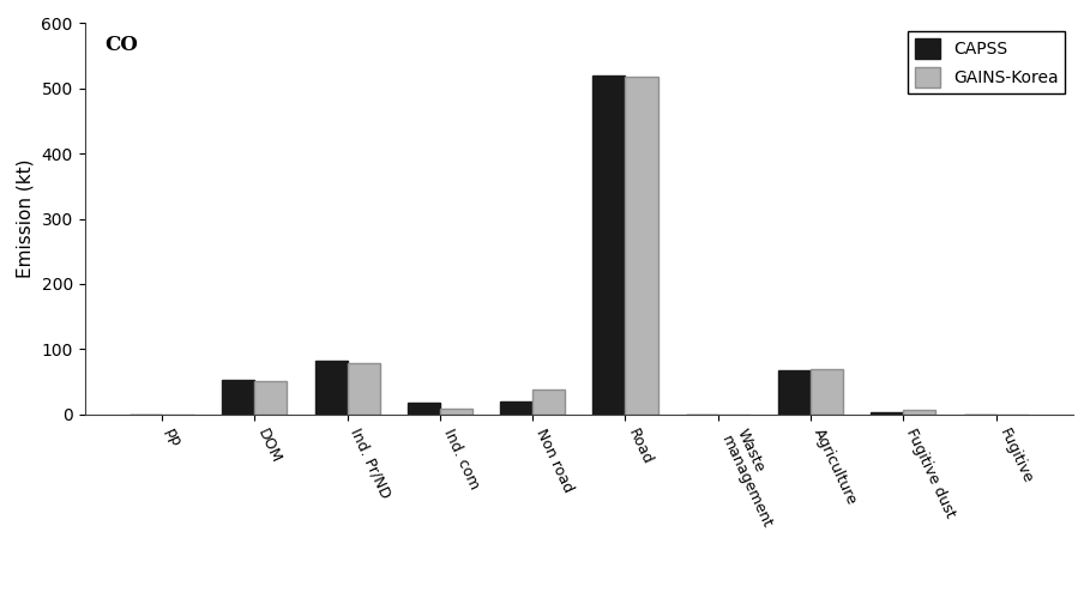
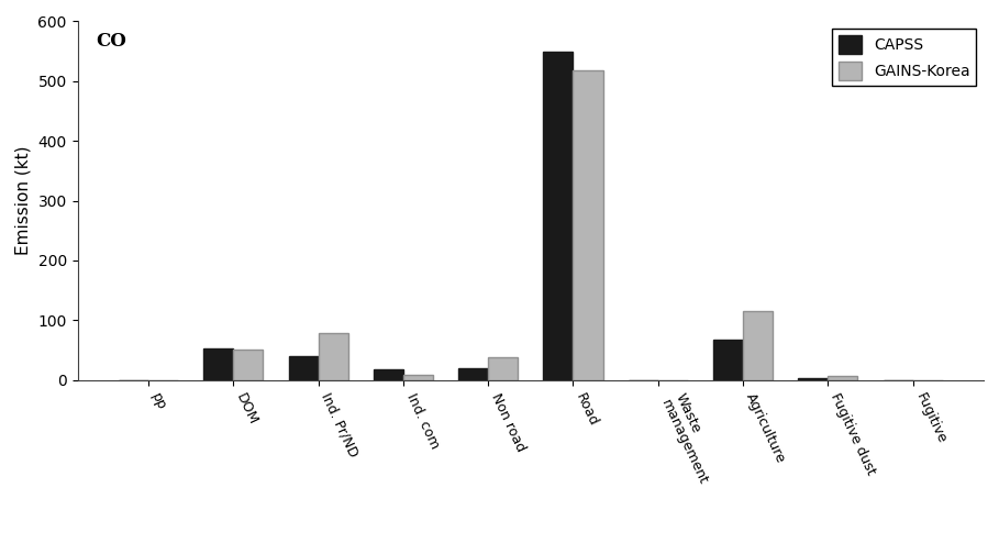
CAPSS/Ind. Pr/ND: 83 -> 40
CAPSS/Road: 520 -> 550
GAINS-Korea/Agriculture: 70 -> 116
